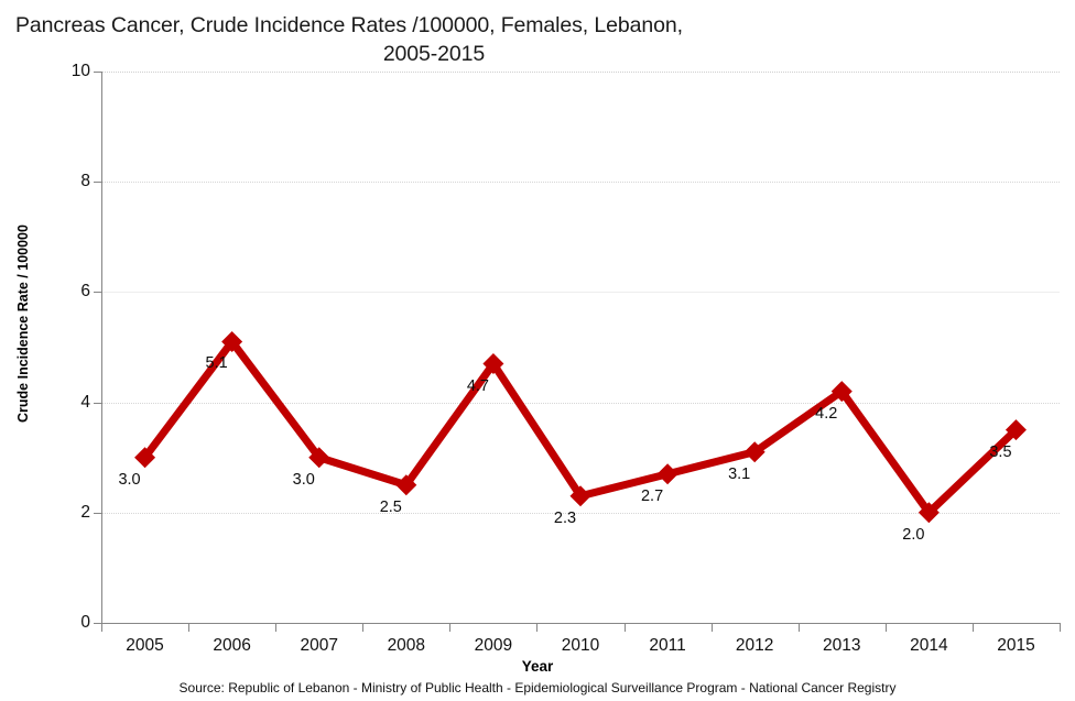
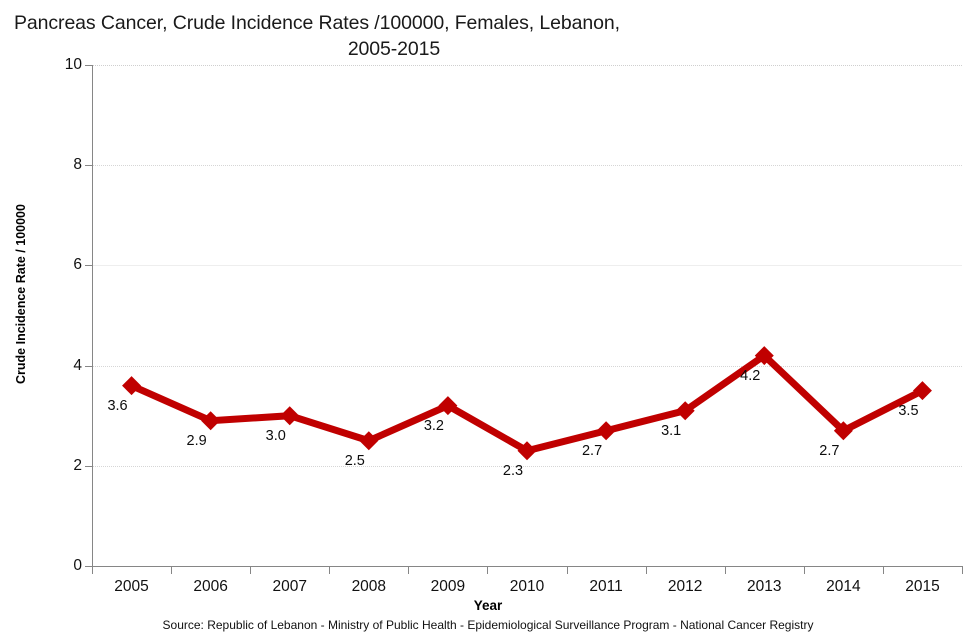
2005: 3.0 -> 3.6
2006: 5.1 -> 2.9
2009: 4.7 -> 3.2
2014: 2.0 -> 2.7
